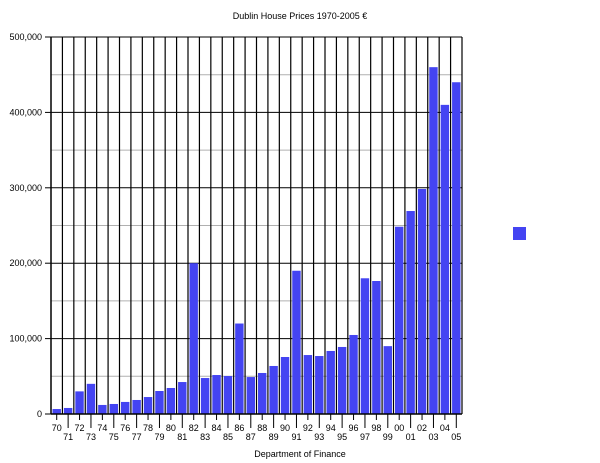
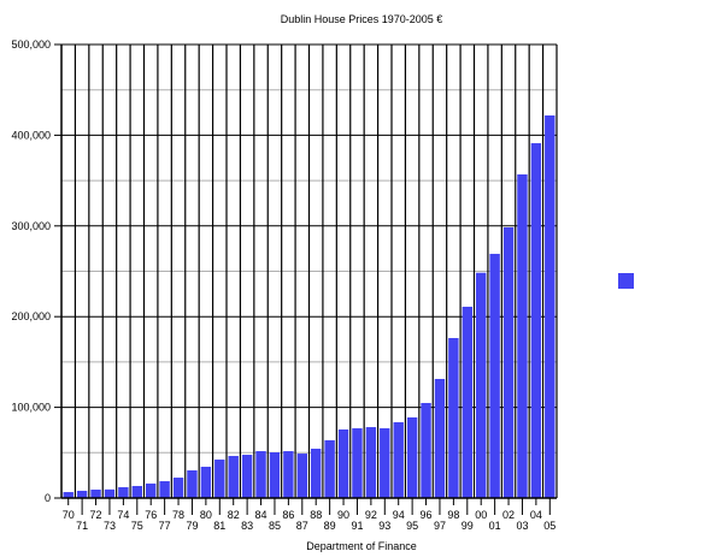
72: 30000 -> 10000
73: 40000 -> 10000
82: 200000 -> 50000
86: 120000 -> 50000
91: 190000 -> 80000
97: 180000 -> 130000
99: 90000 -> 210000
03: 460000 -> 360000
04: 410000 -> 390000
05: 440000 -> 420000
